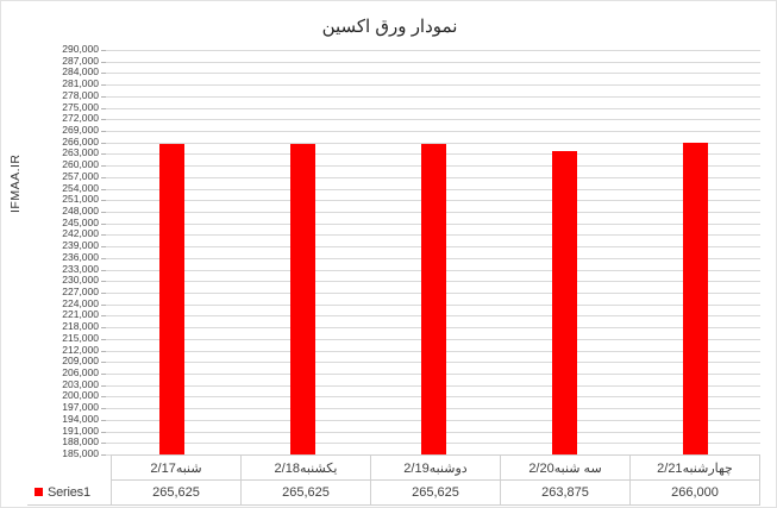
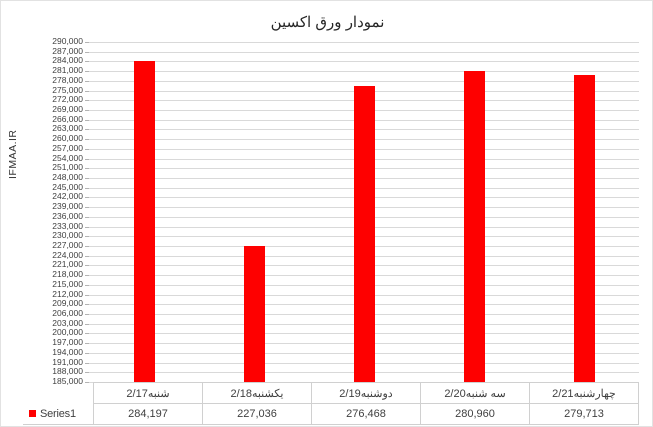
شنبه2/17: 265,625 -> 284,197
یکشنبه2/18: 265,625 -> 227,036
دوشنبه2/19: 265,625 -> 276,468
سه شنبه2/20: 263,875 -> 280,960
چهارشنبه2/21: 266,000 -> 279,713
